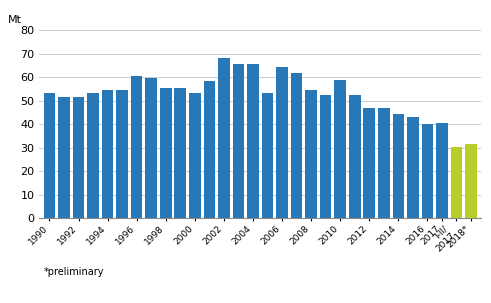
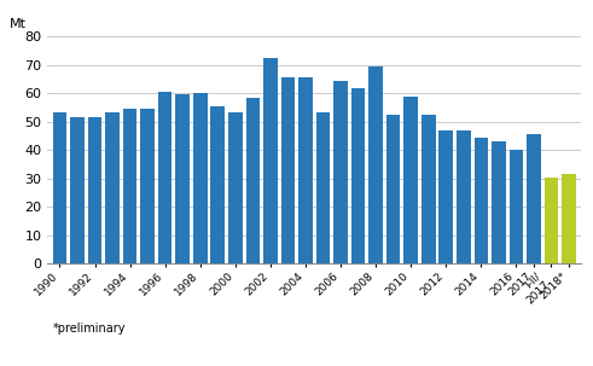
1998: 55.5 -> 60.0
2002: 68.0 -> 72.5
2008: 54.5 -> 69.5
2017: 40.5 -> 45.5
